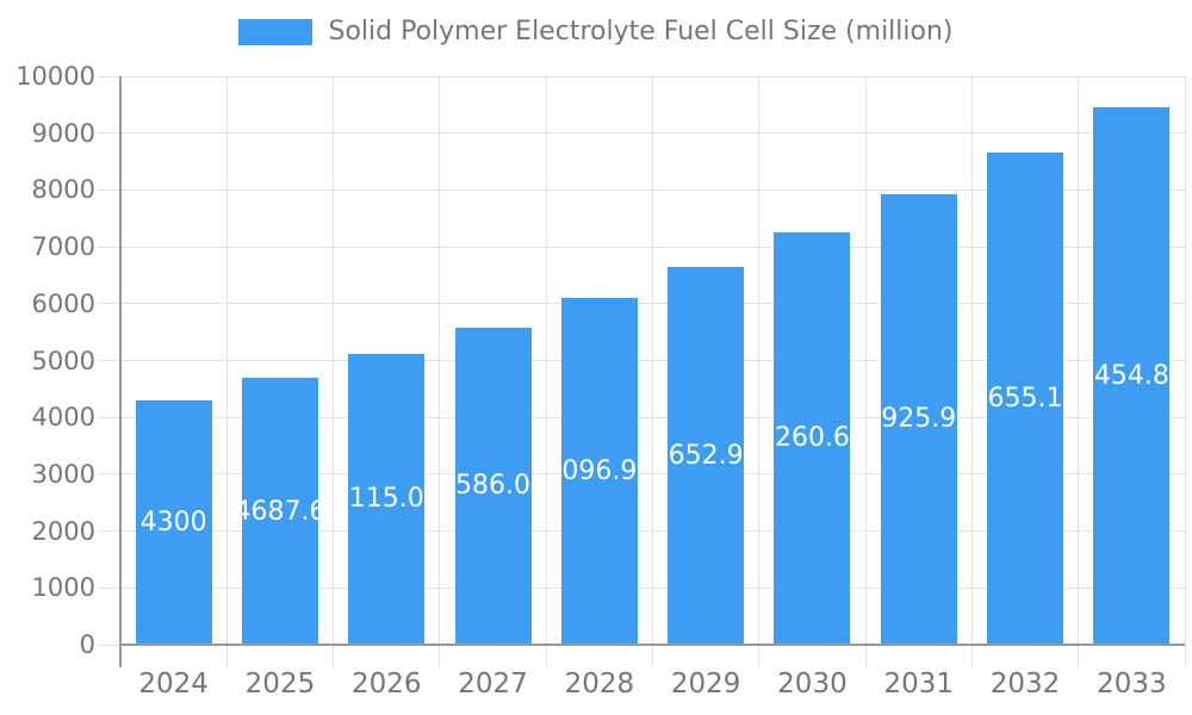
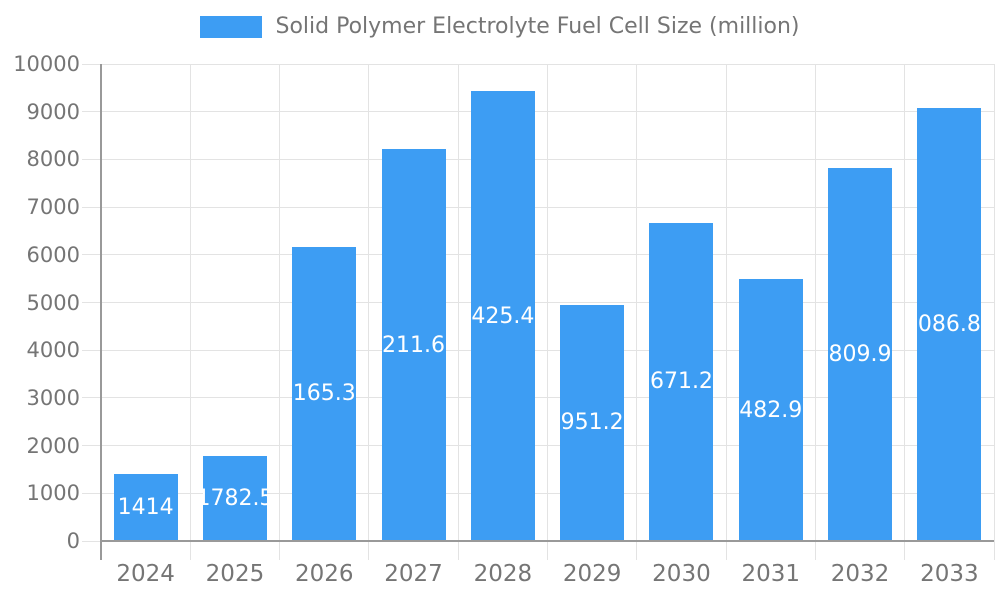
2024: 4300 -> 1414
2025: 4687.6 -> 1782.5
2026: 5115.07 -> 6165.33
2027: 5586.07 -> 8211.68
2028: 6096.95 -> 9425.43
2029: 6652.95 -> 4951.26
2030: 7260.65 -> 6671.28
2031: 7925.95 -> 5482.97
2032: 8655.15 -> 7809.99
2033: 9454.85 -> 9086.86
